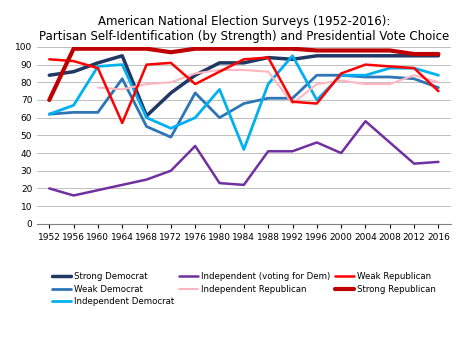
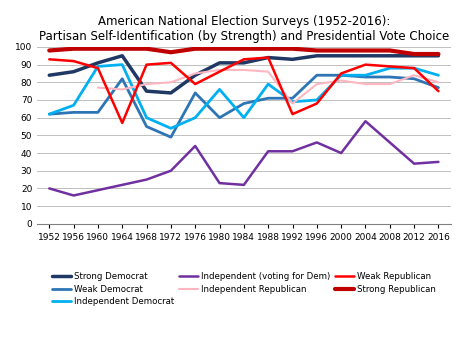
Strong Republican/1952: 70 -> 98
Strong Democrat/1968: 61 -> 75
Independent Democrat/1984: 42 -> 60
Independent Democrat/1992: 95 -> 69
Weak Republican/1992: 69 -> 62
